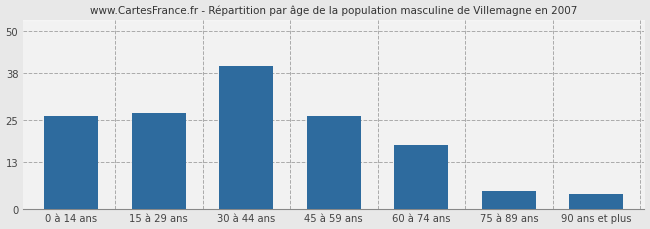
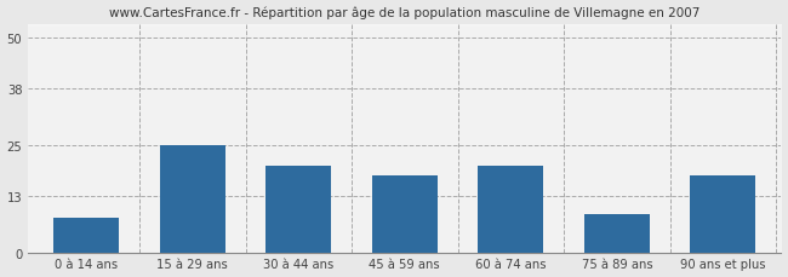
0 à 14 ans: 26 -> 8
15 à 29 ans: 27 -> 25
30 à 44 ans: 40 -> 20
45 à 59 ans: 26 -> 18
60 à 74 ans: 18 -> 20
75 à 89 ans: 5 -> 9
90 ans et plus: 4 -> 18
